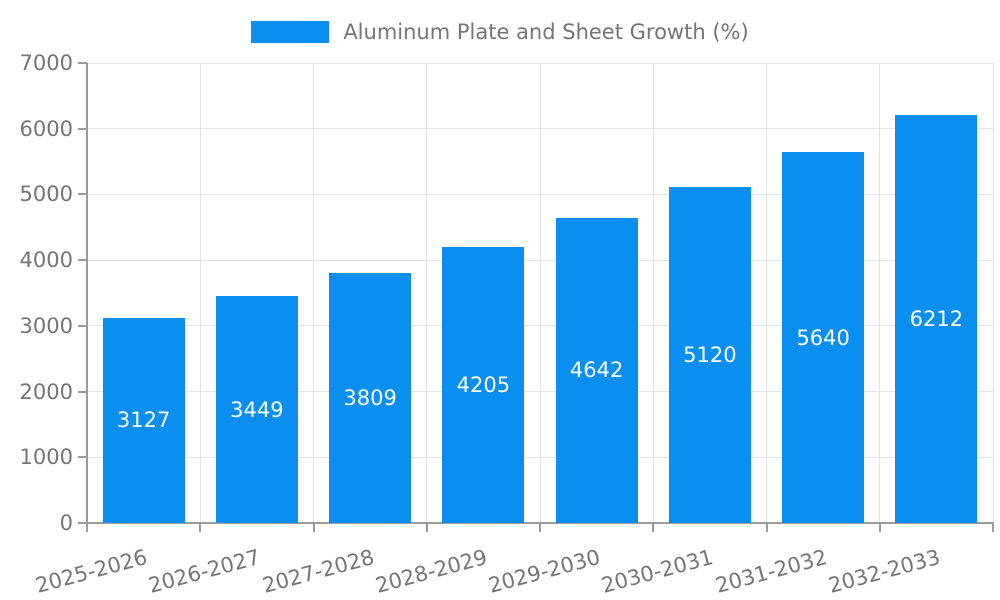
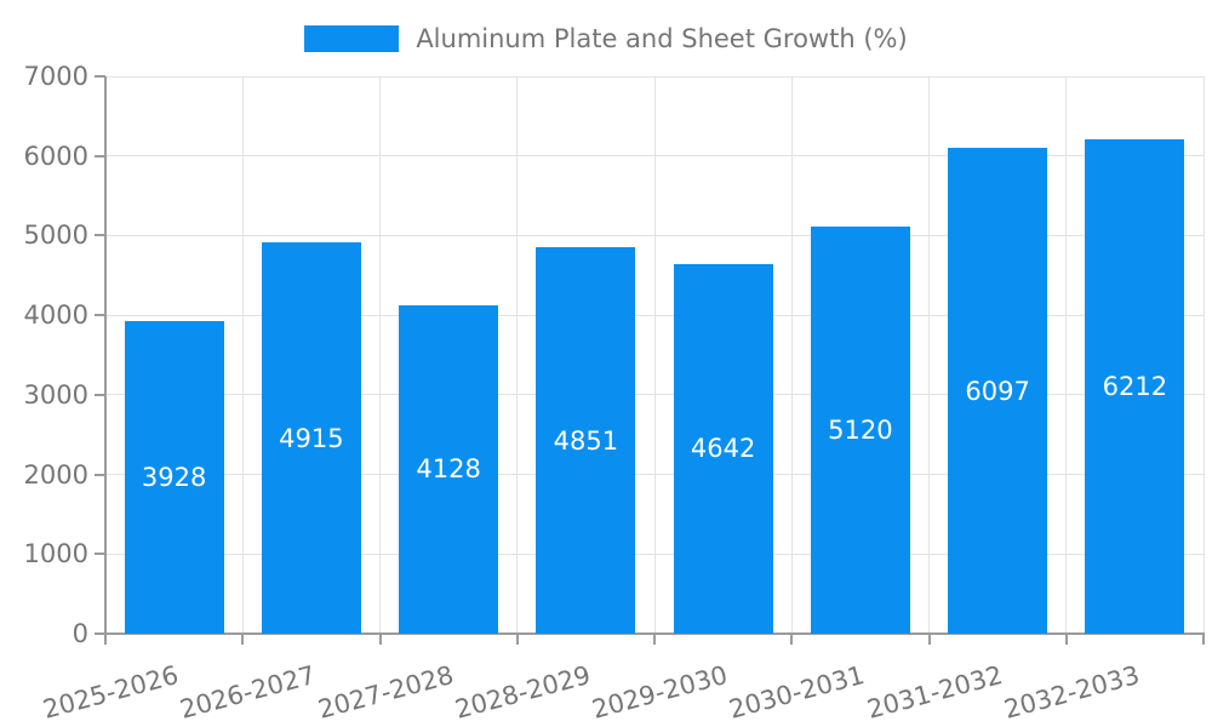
2025-2026: 3127 -> 3928
2026-2027: 3449 -> 4915
2027-2028: 3809 -> 4128
2028-2029: 4205 -> 4851
2031-2032: 5640 -> 6097
